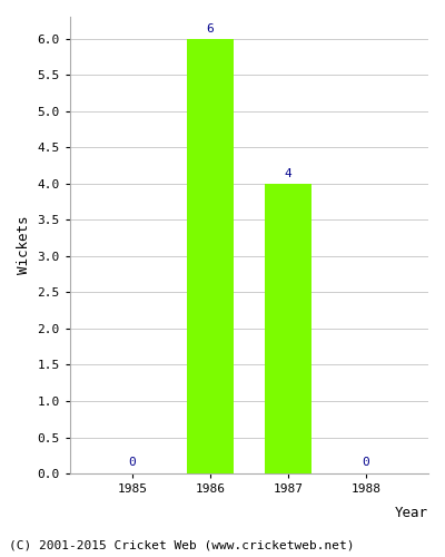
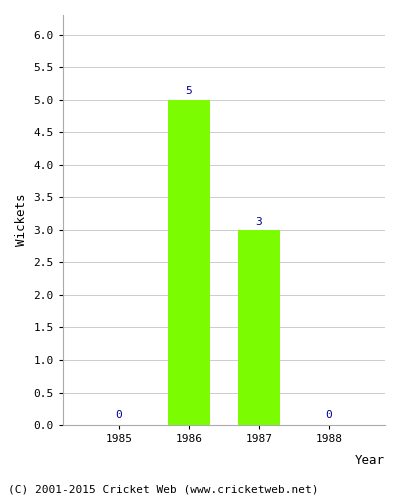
1986: 6 -> 5
1987: 4 -> 3
